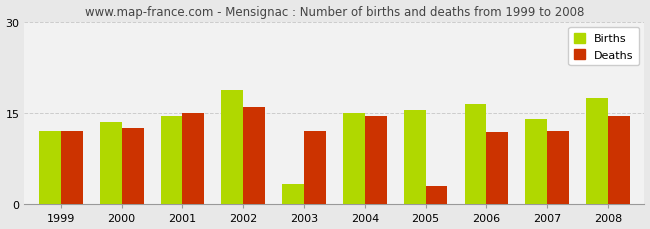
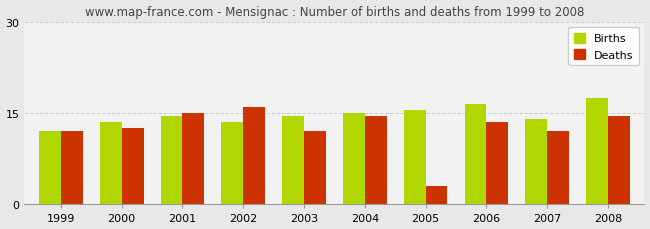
Births/2002: 18.8 -> 13.5
Births/2003: 3.4 -> 14.5
Deaths/2006: 11.8 -> 13.5
